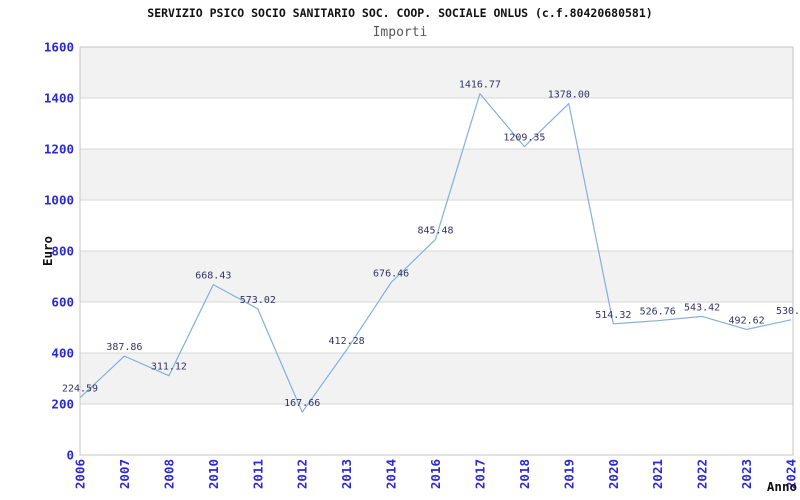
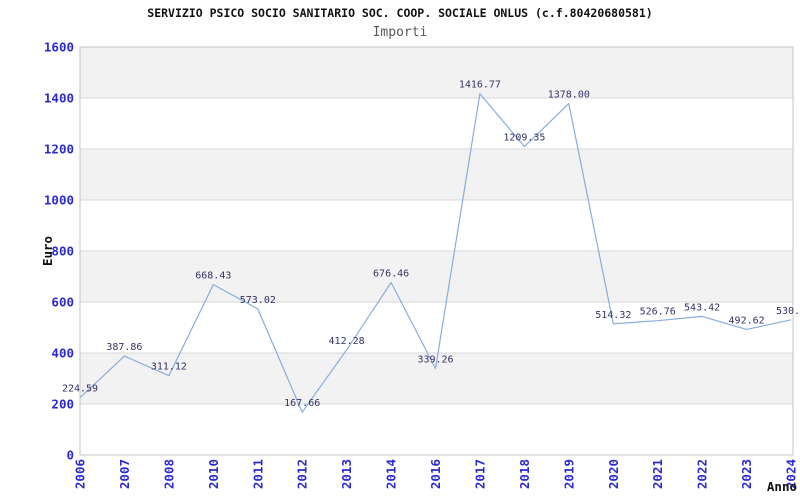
2016: 845.48 -> 339.26
